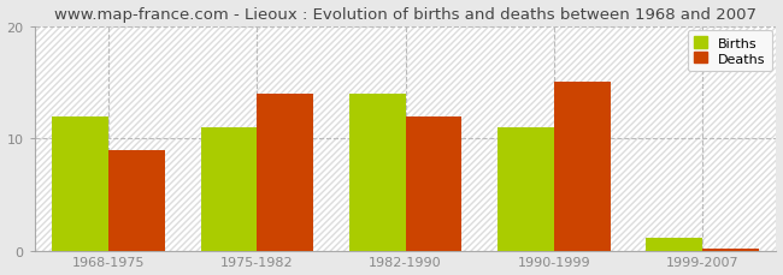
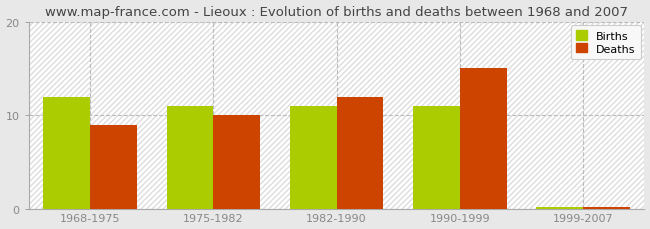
Deaths/1975-1982: 14.0 -> 10.0
Births/1982-1990: 14.0 -> 11.0
Births/1999-2007: 1.2 -> 0.2
